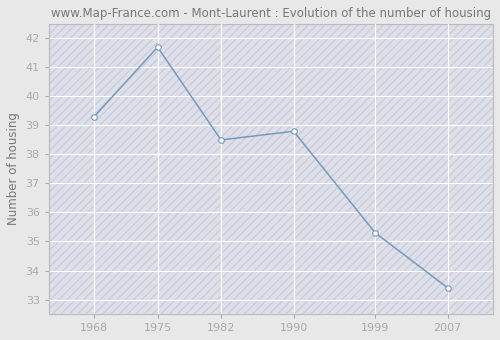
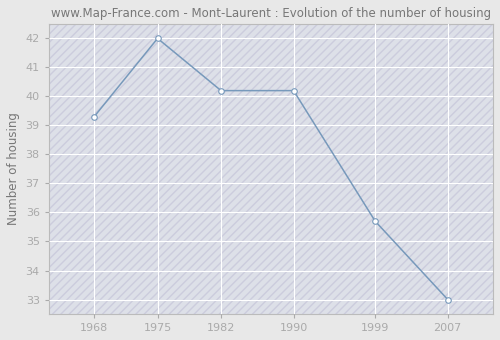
1975: 41.7 -> 42.0
1982: 38.5 -> 40.2
1990: 38.8 -> 40.2
1999: 35.3 -> 35.7
2007: 33.4 -> 33.0
